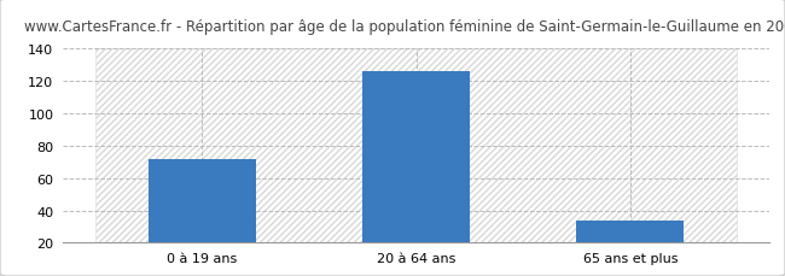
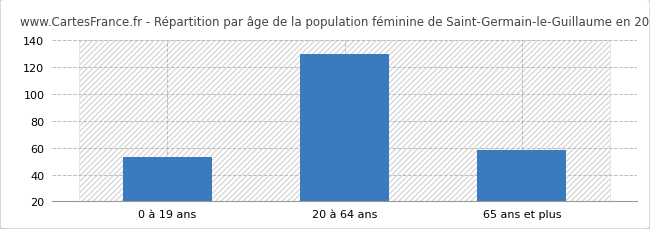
0 à 19 ans: 72 -> 53
20 à 64 ans: 126 -> 130
65 ans et plus: 34 -> 58
